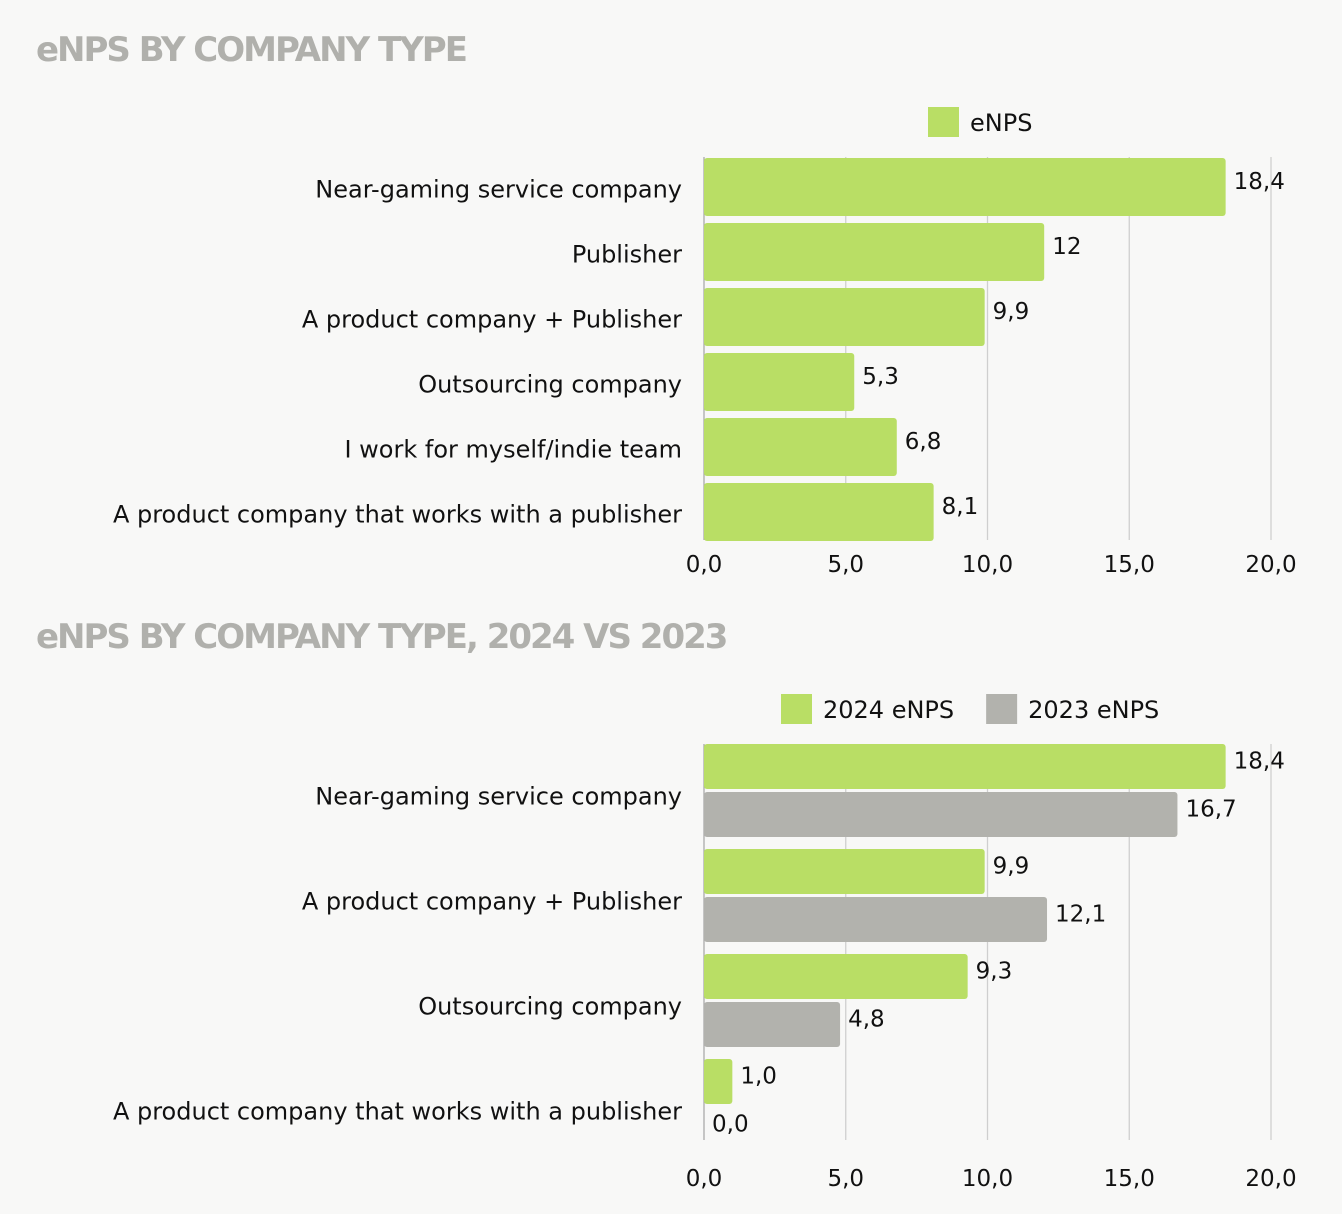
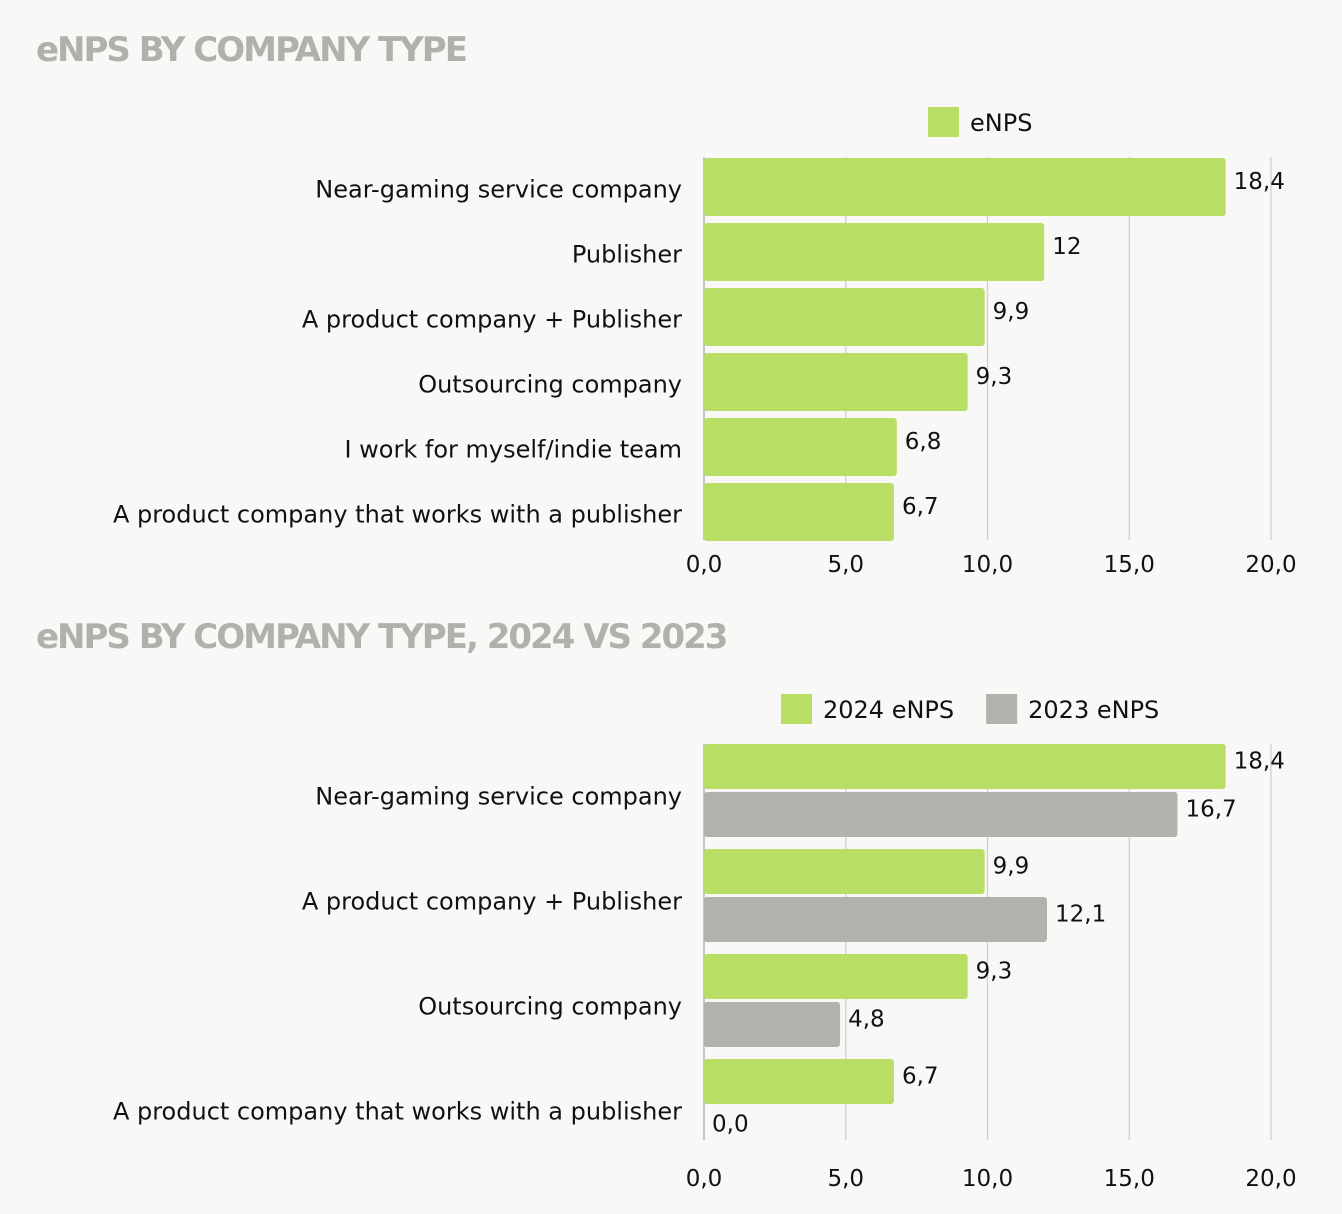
eNPS BY COMPANY TYPE/Outsourcing company: 5,3 -> 9,3
eNPS BY COMPANY TYPE/A product company that works with a publisher: 8,1 -> 6,7
eNPS BY COMPANY TYPE, 2024 VS 2023/2024 eNPS/A product company that works with a publisher: 1,0 -> 6,7
